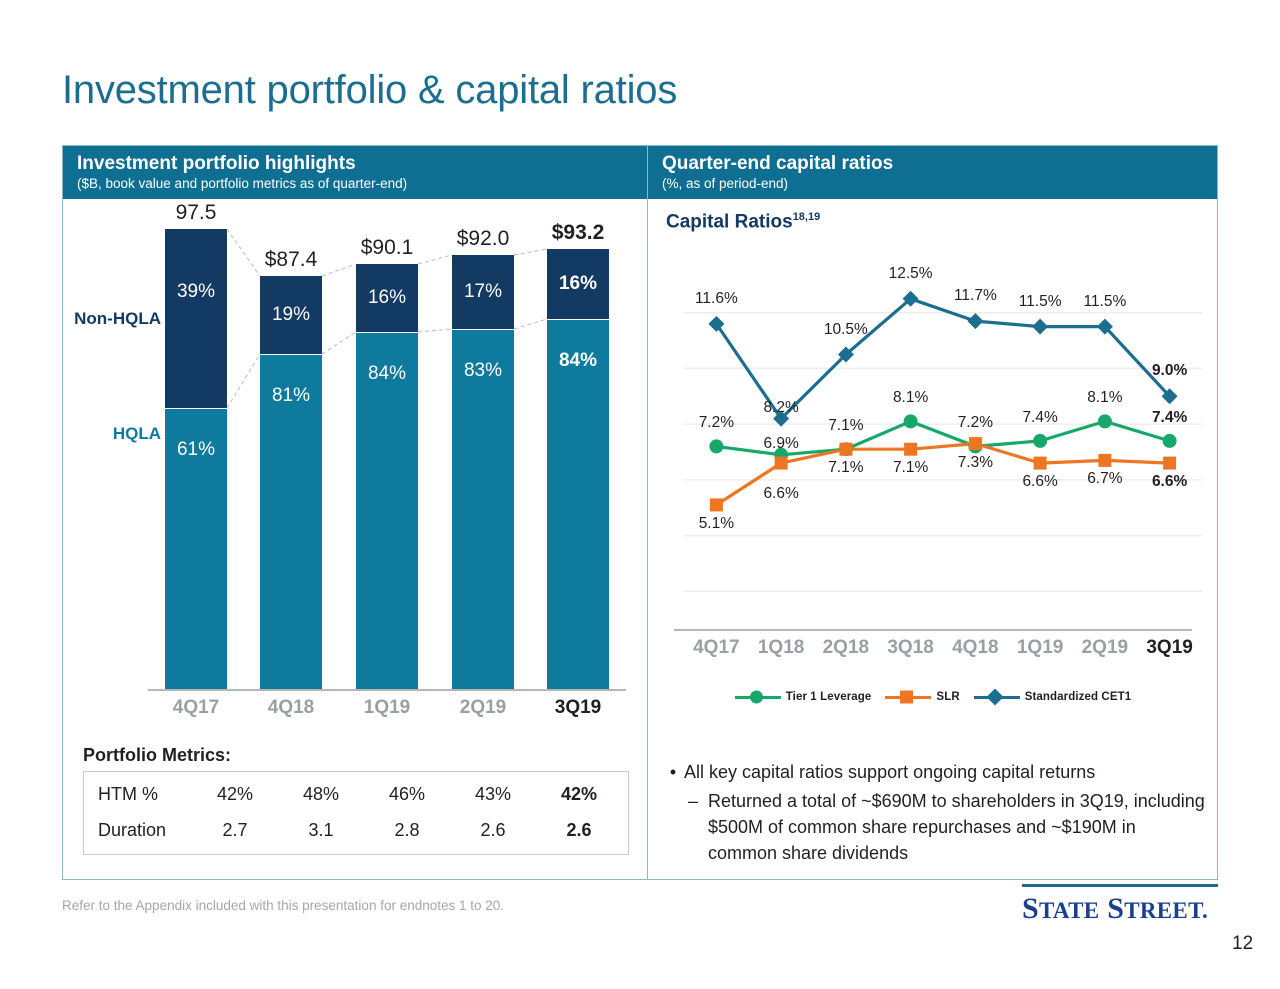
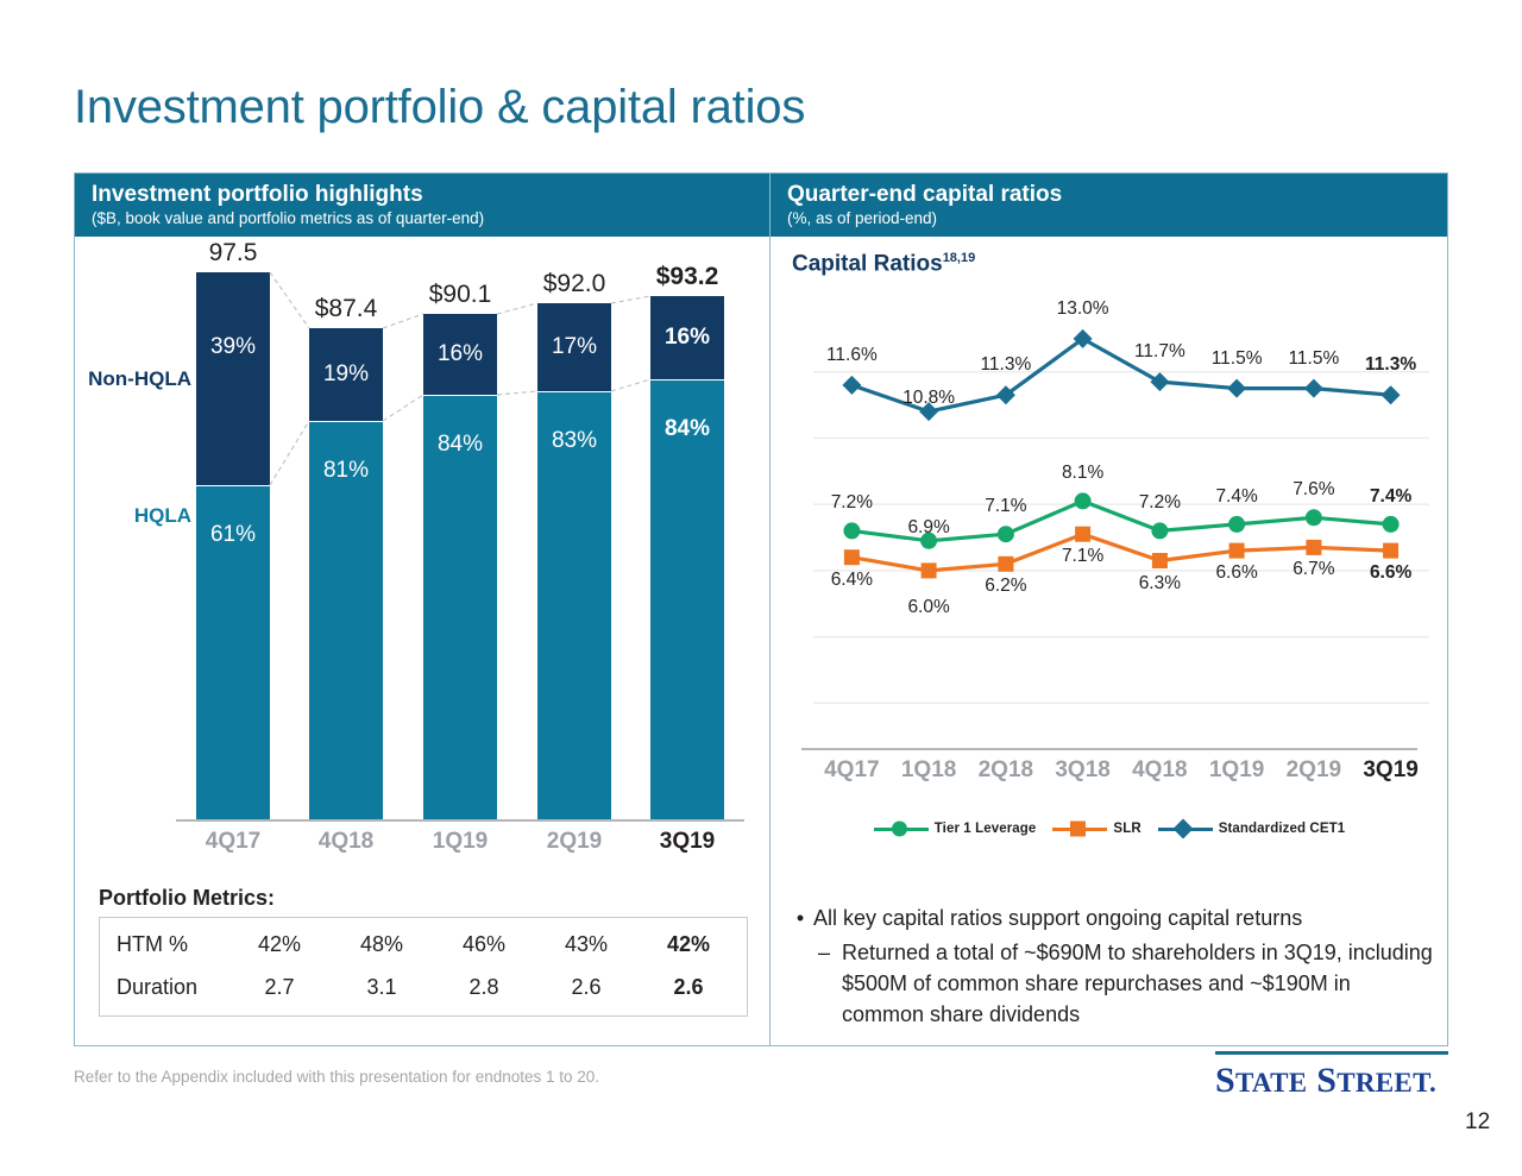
Capital Ratios/SLR/4Q17: 5.1% -> 6.4%
Capital Ratios/Standardized CET1/1Q18: 8.2% -> 10.8%
Capital Ratios/SLR/1Q18: 6.6% -> 6.0%
Capital Ratios/Standardized CET1/2Q18: 10.5% -> 11.3%
Capital Ratios/SLR/2Q18: 7.1% -> 6.2%
Capital Ratios/Standardized CET1/3Q18: 12.5% -> 13.0%
Capital Ratios/SLR/4Q18: 7.3% -> 6.3%
Capital Ratios/Tier 1 Leverage/2Q19: 8.1% -> 7.6%
Capital Ratios/Standardized CET1/3Q19: 9.0% -> 11.3%
